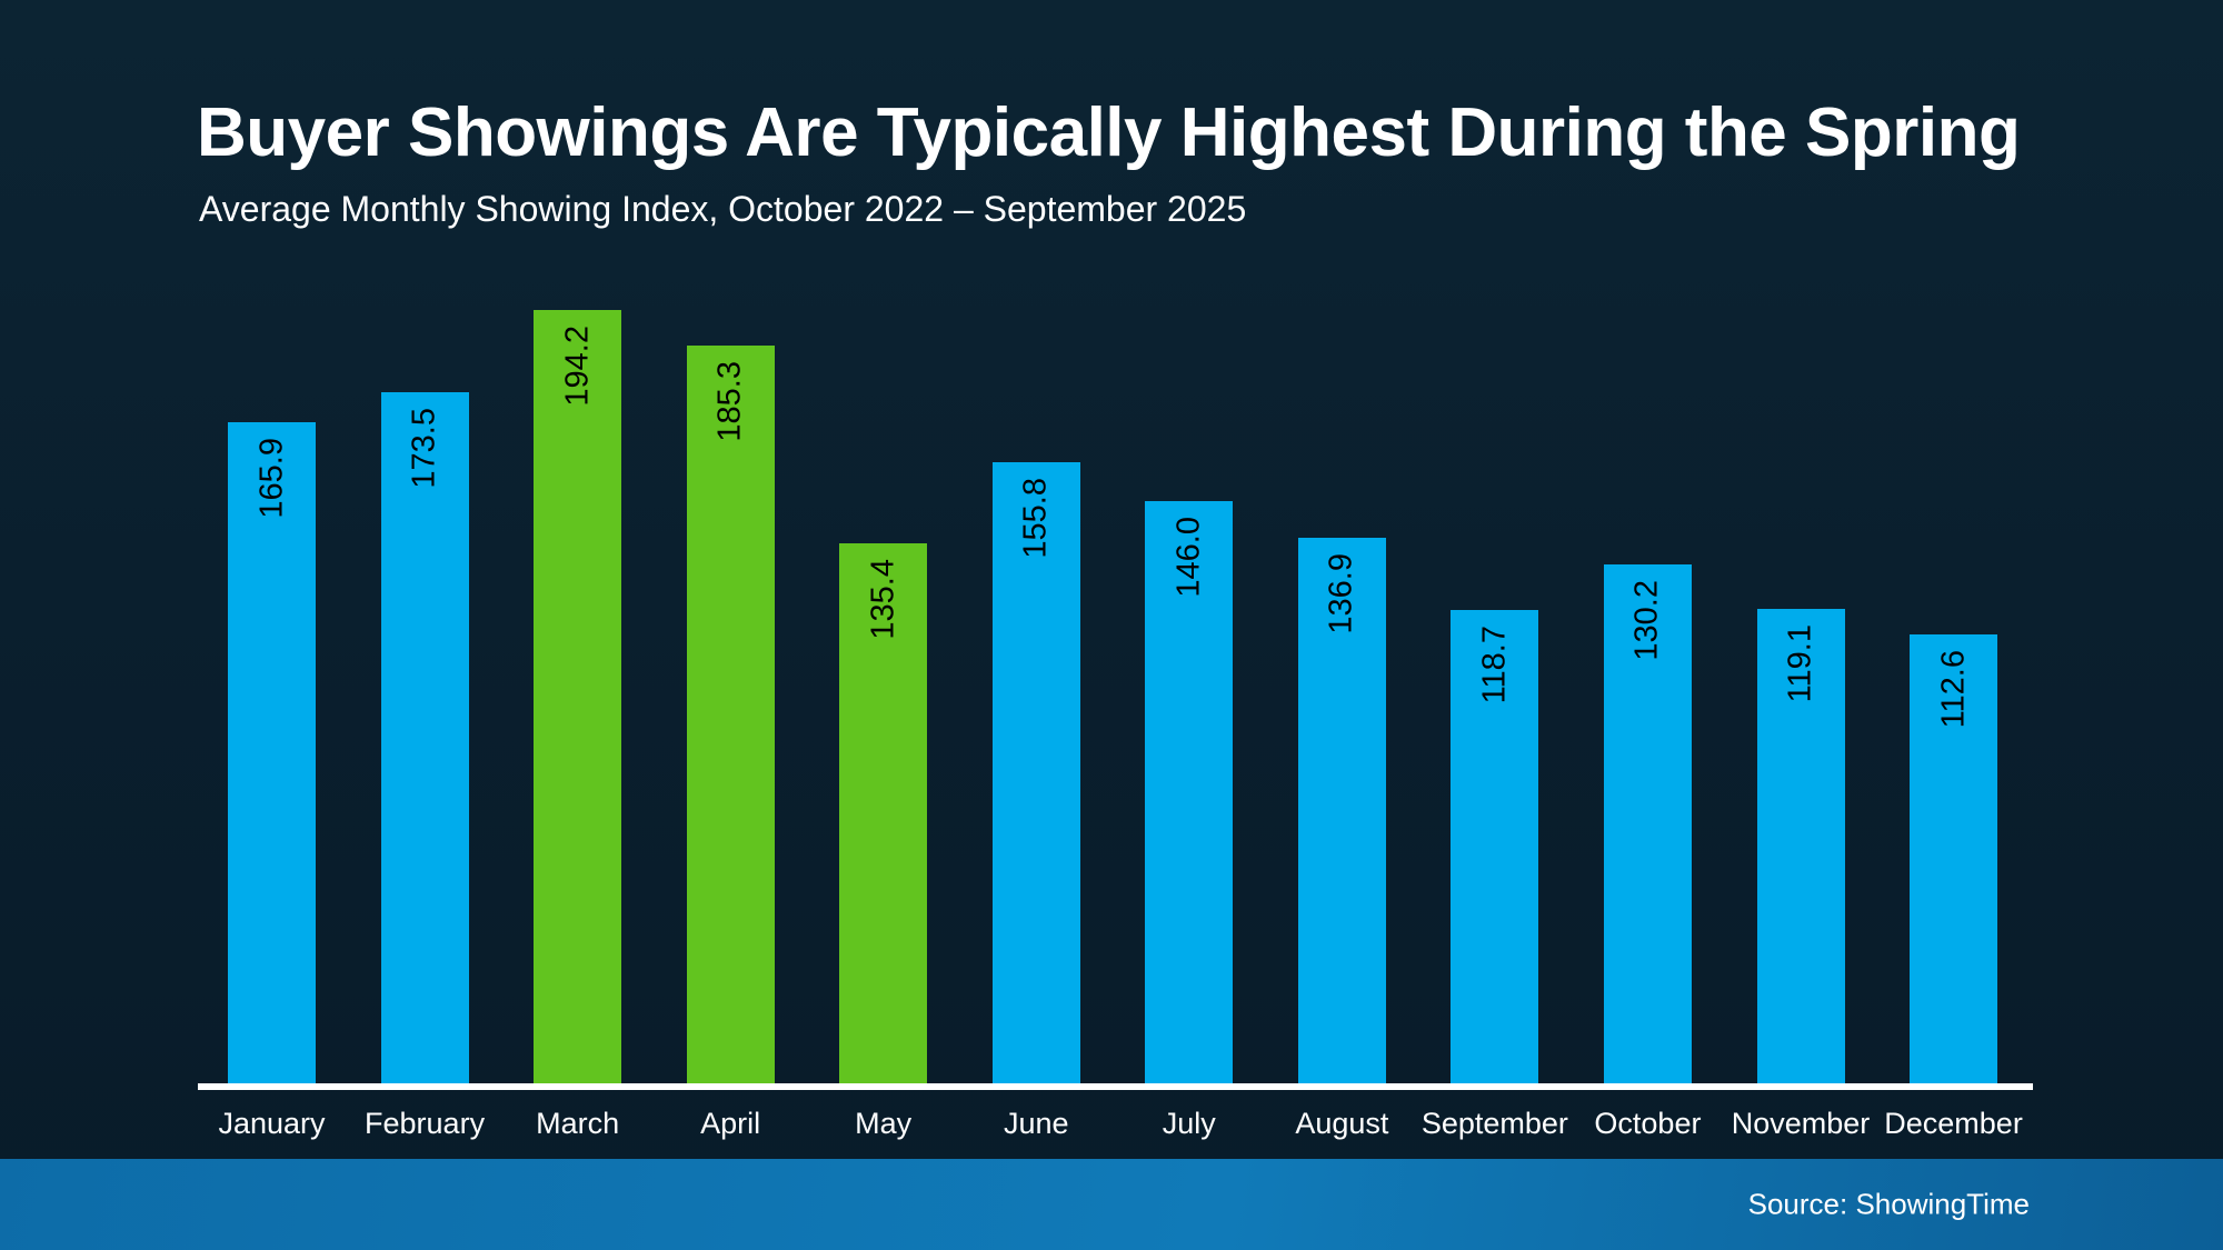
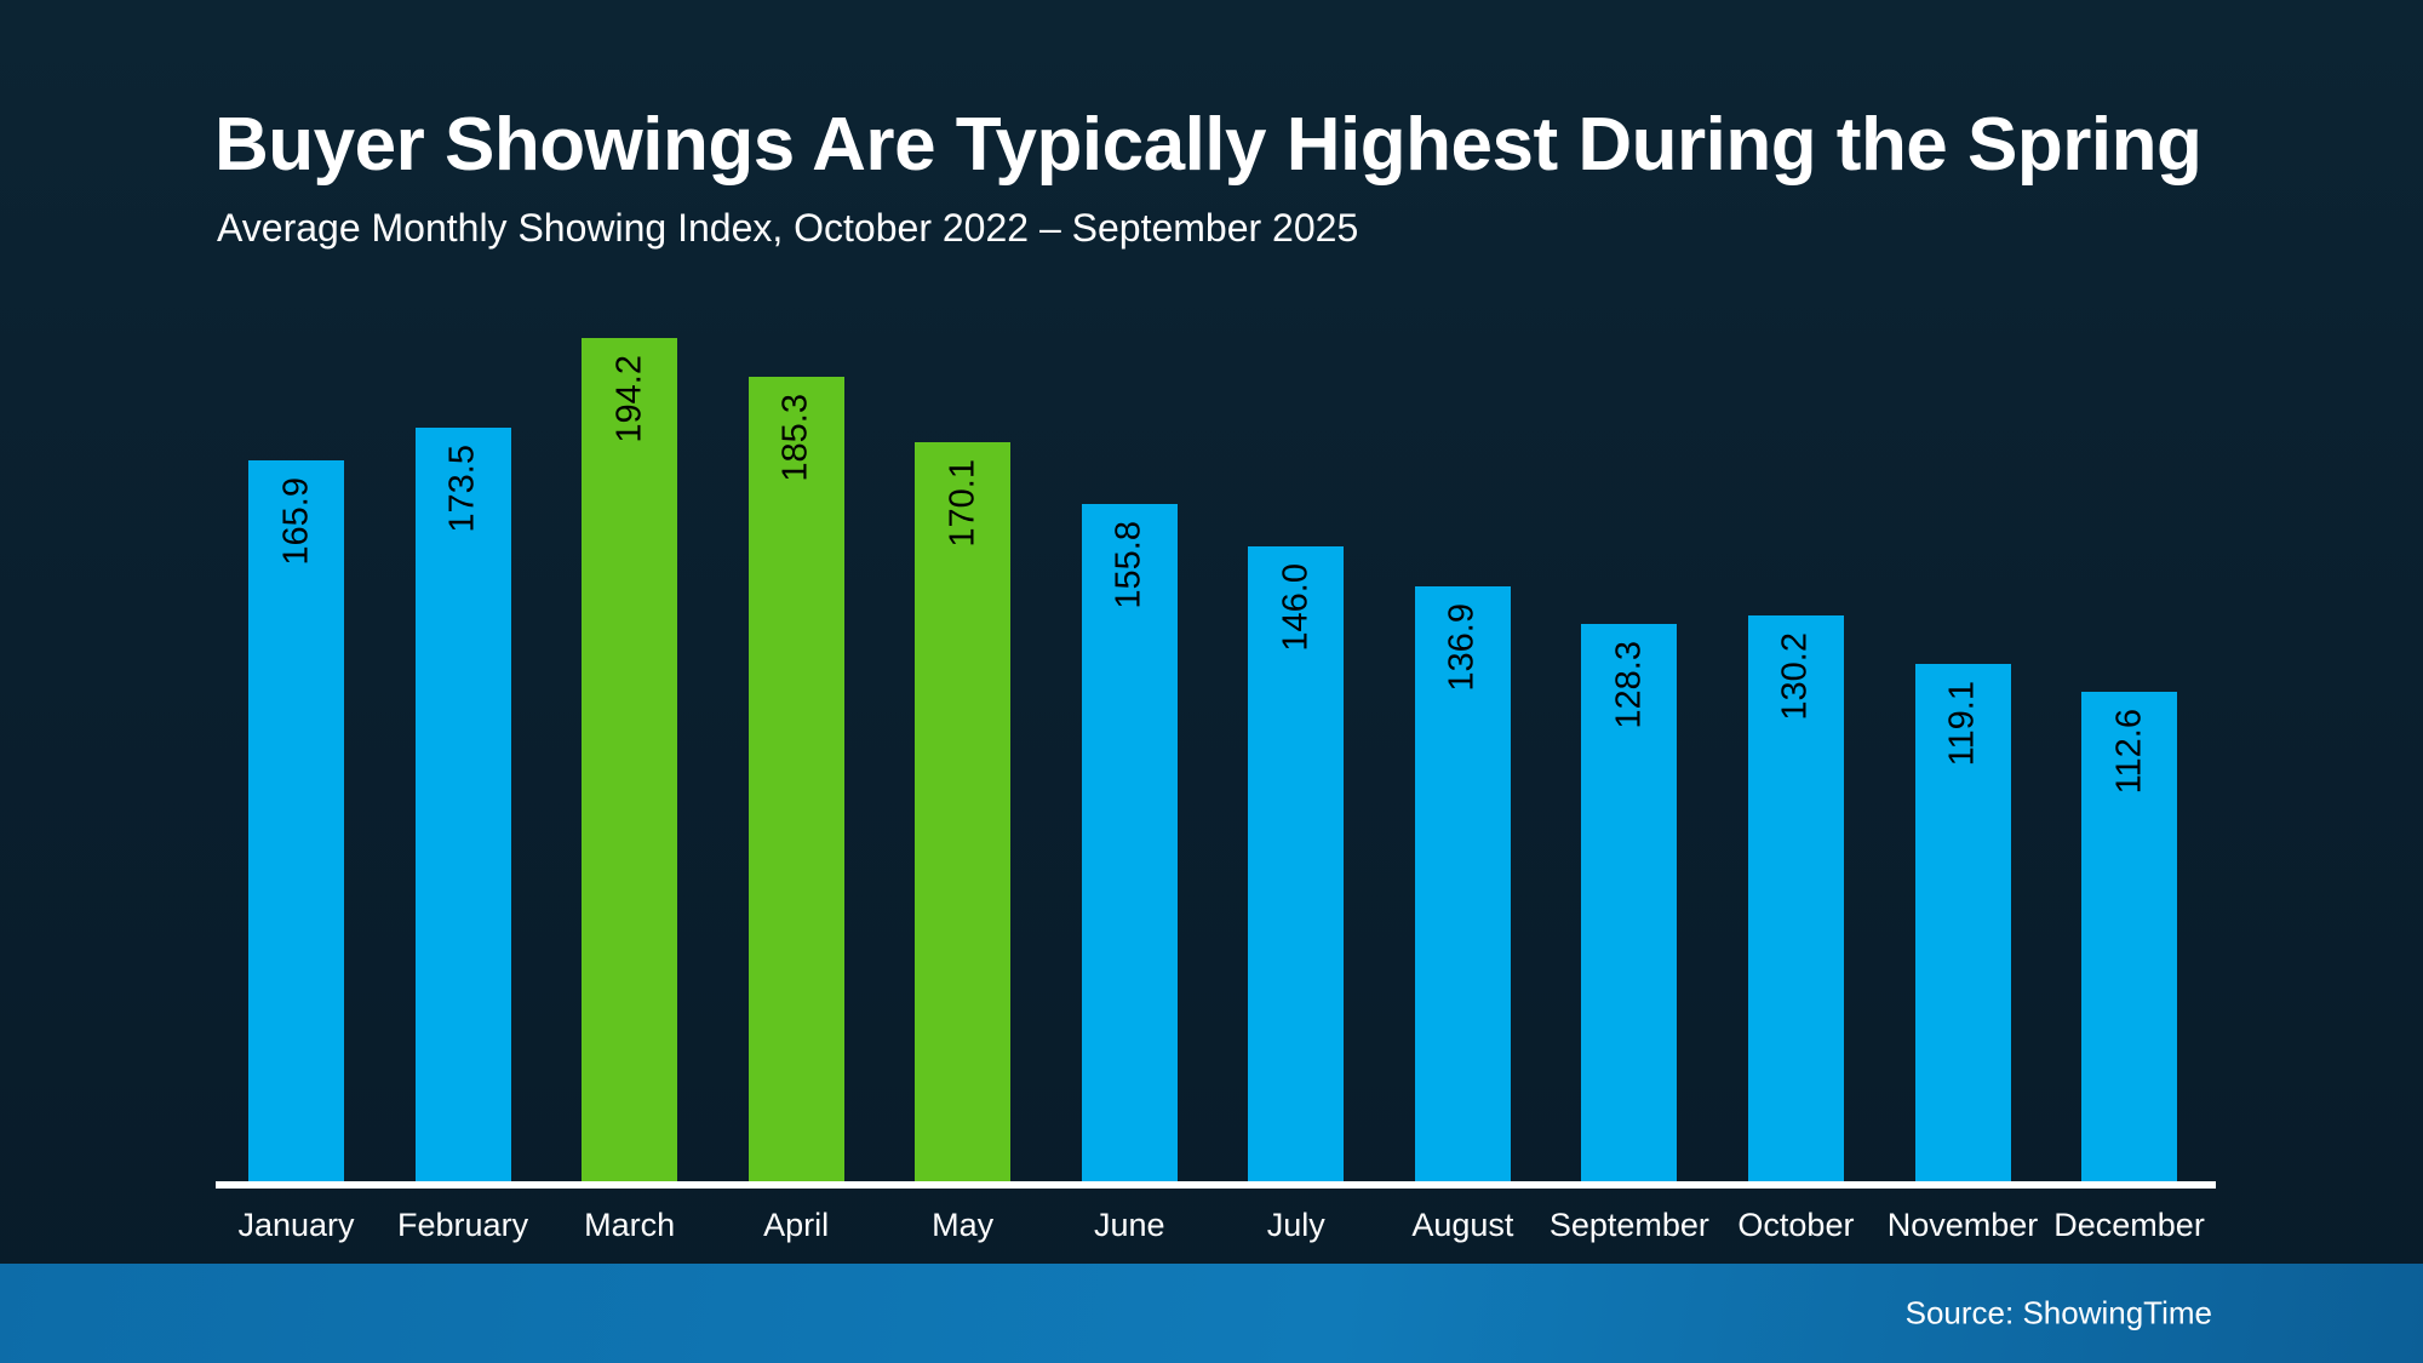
May: 135.4 -> 170.1
September: 118.7 -> 128.3
